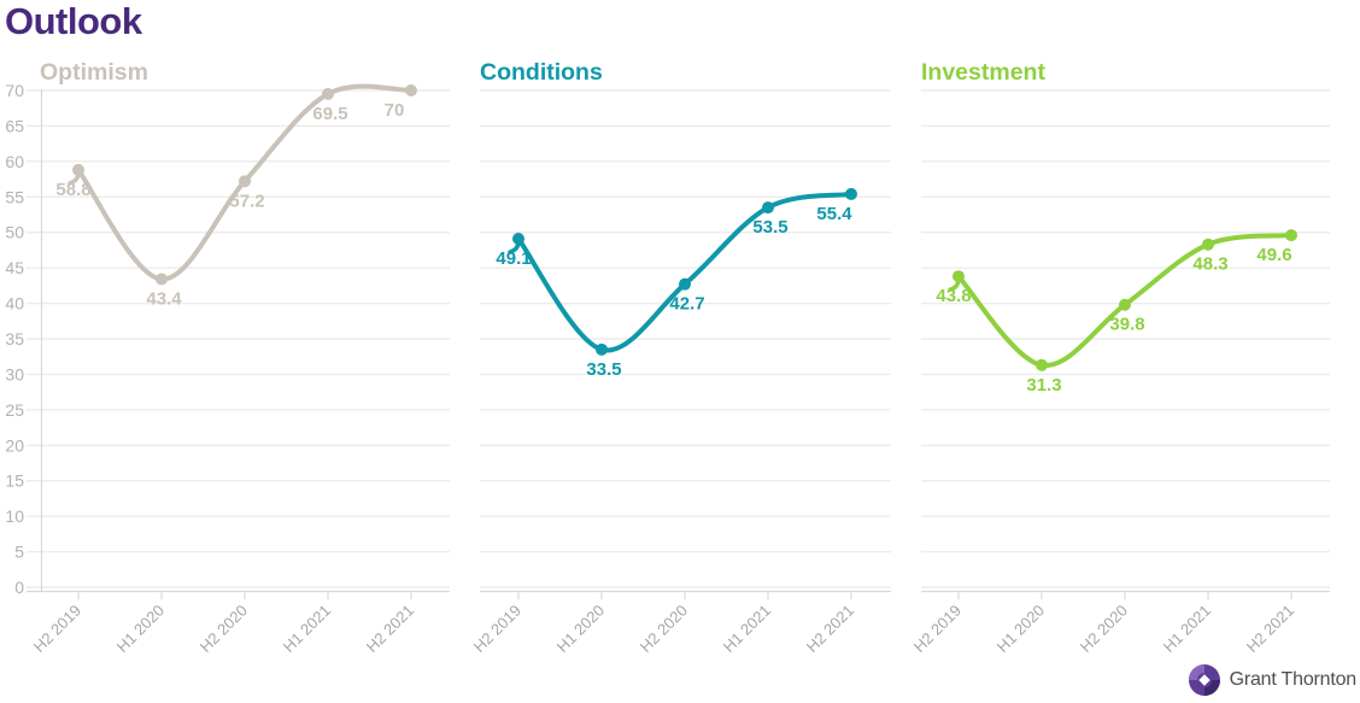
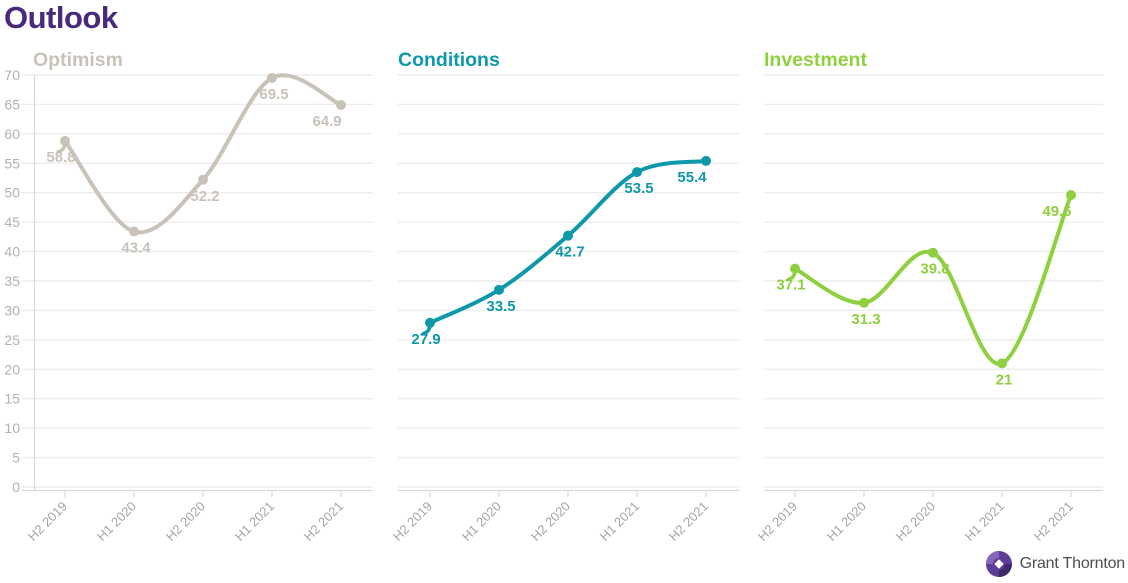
Optimism/H2 2020: 57.2 -> 52.2
Optimism/H2 2021: 70 -> 64.9
Conditions/H2 2019: 49.1 -> 27.9
Investment/H2 2019: 43.8 -> 37.1
Investment/H1 2021: 48.3 -> 21
